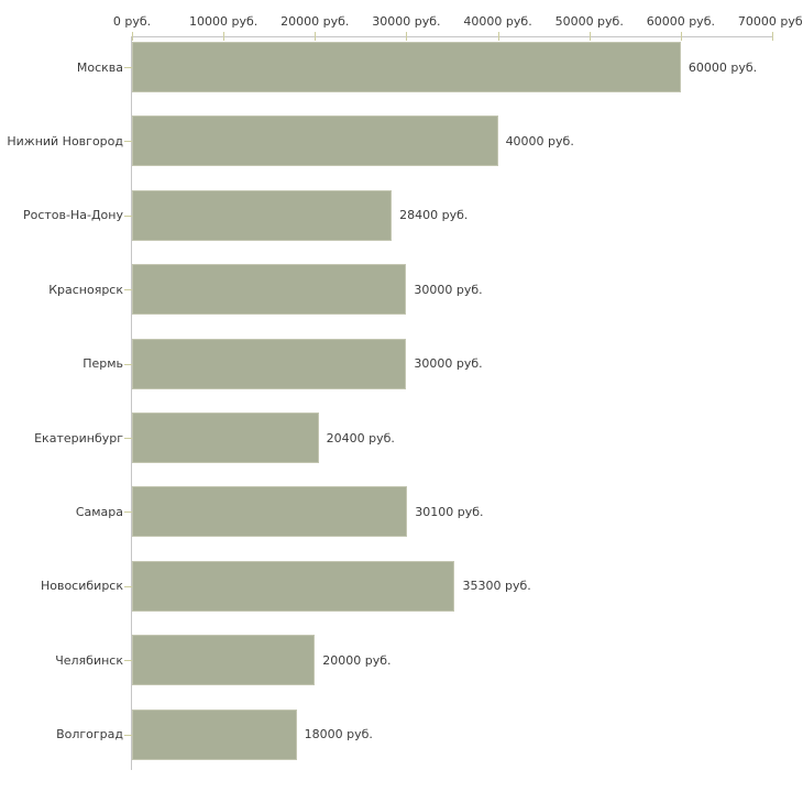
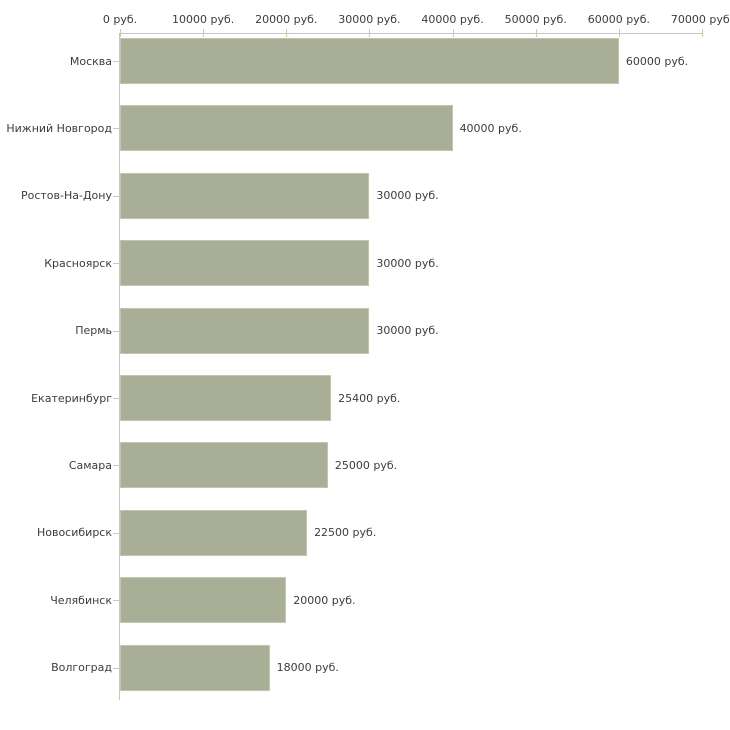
Ростов-На-Дону: 28400 -> 30000
Екатеринбург: 20400 -> 25400
Самара: 30100 -> 25000
Новосибирск: 35300 -> 22500
